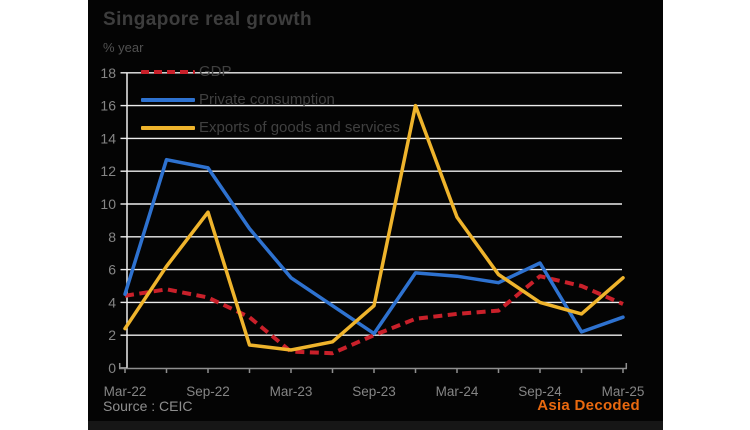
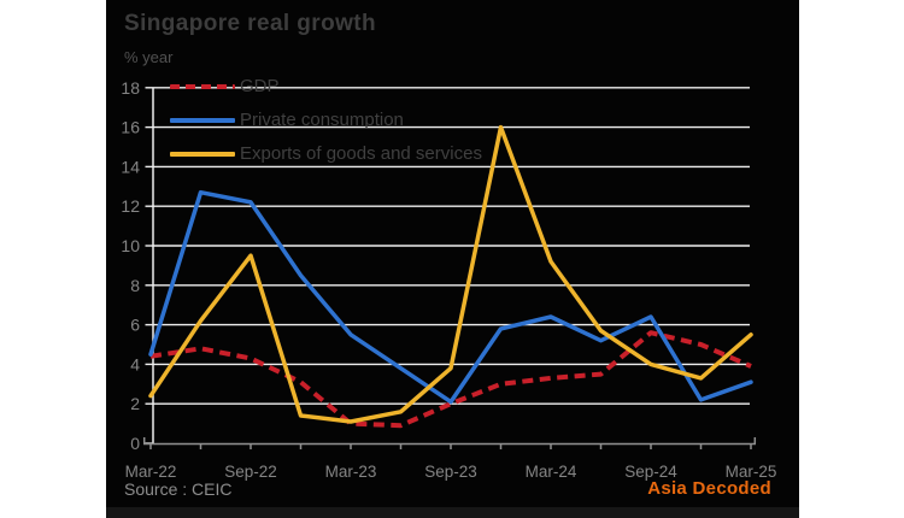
Private consumption/Mar-24: 5.6 -> 6.4
